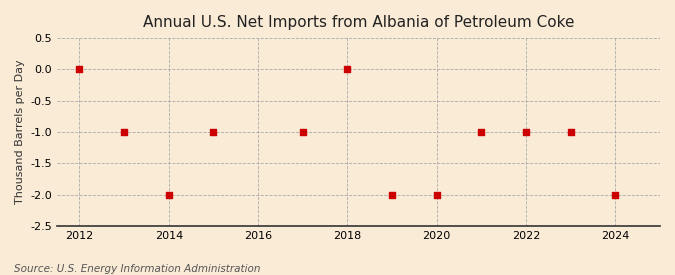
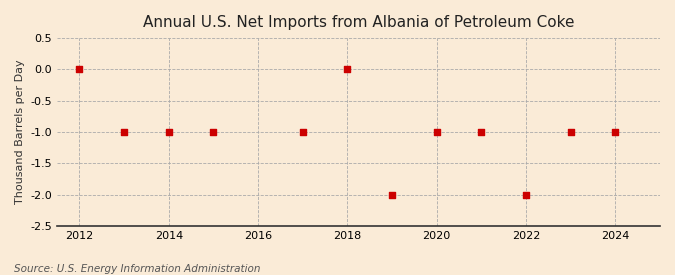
2014: -2 -> -1
2020: -2 -> -1
2022: -1 -> -2
2024: -2 -> -1
